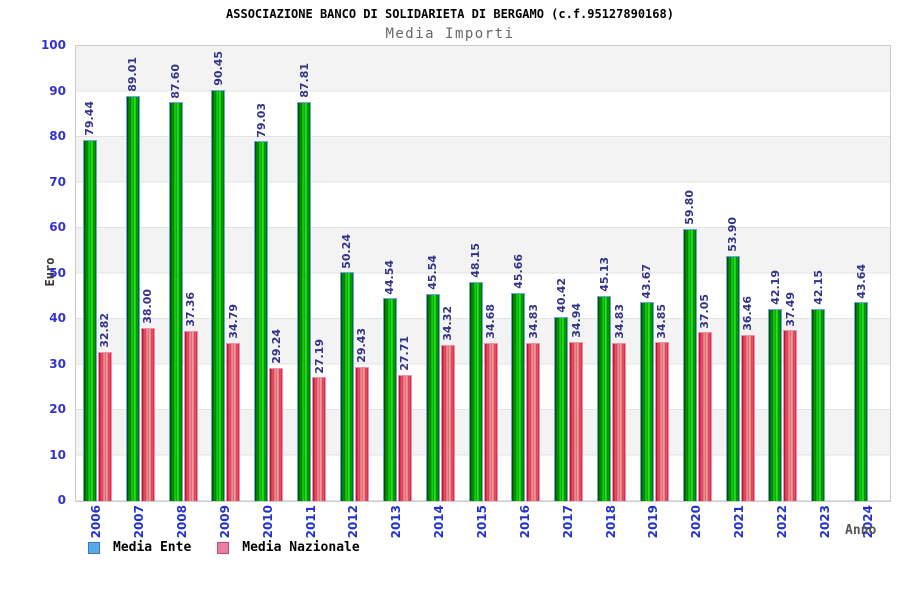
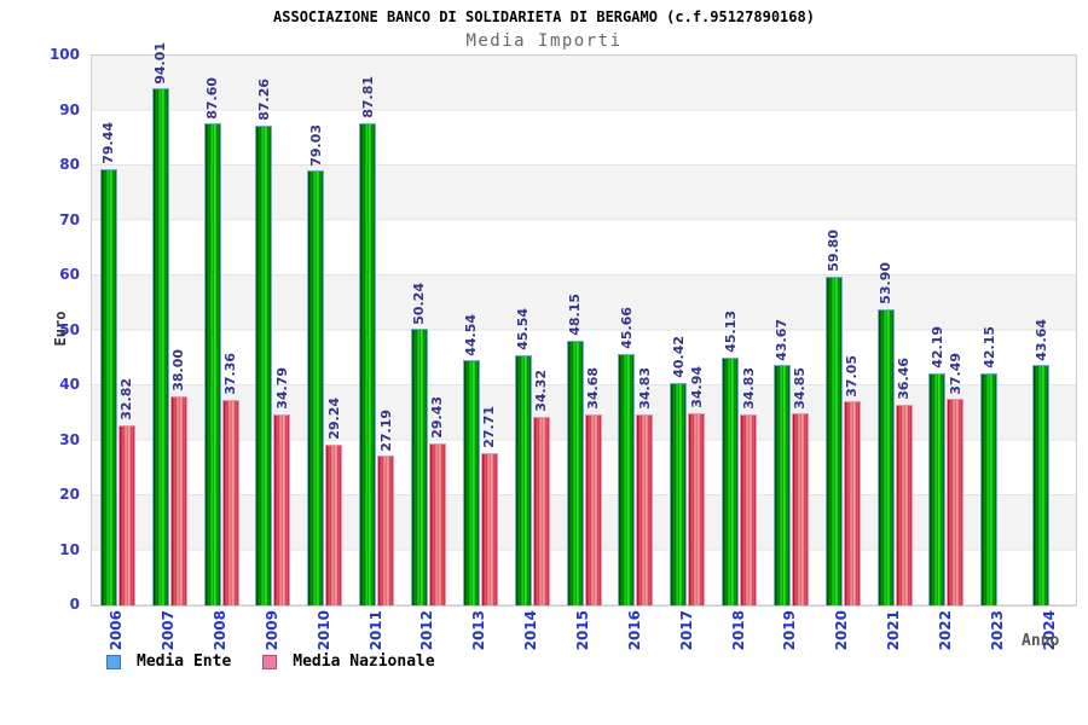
Media Ente/2007: 89.01 -> 94.01
Media Ente/2009: 90.45 -> 87.26
